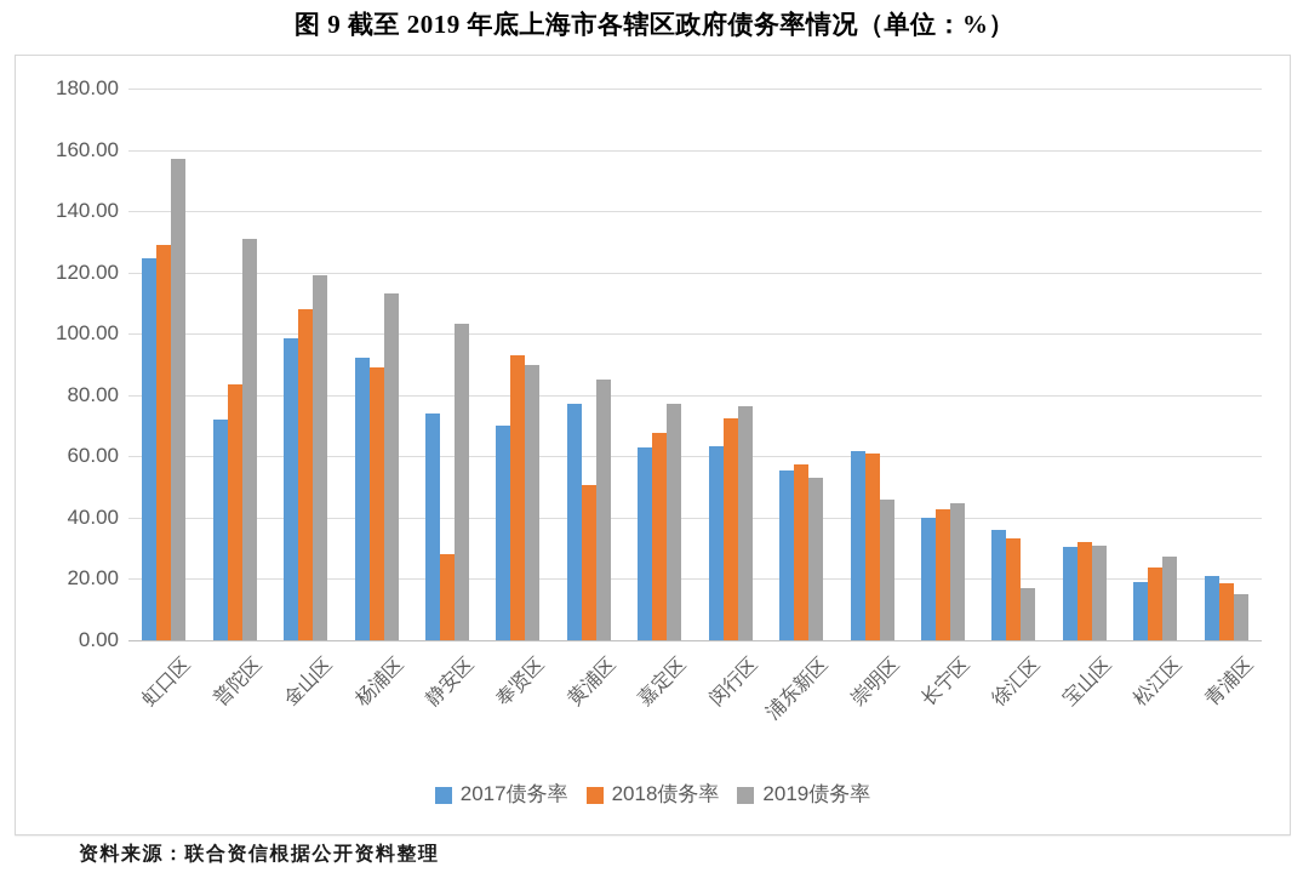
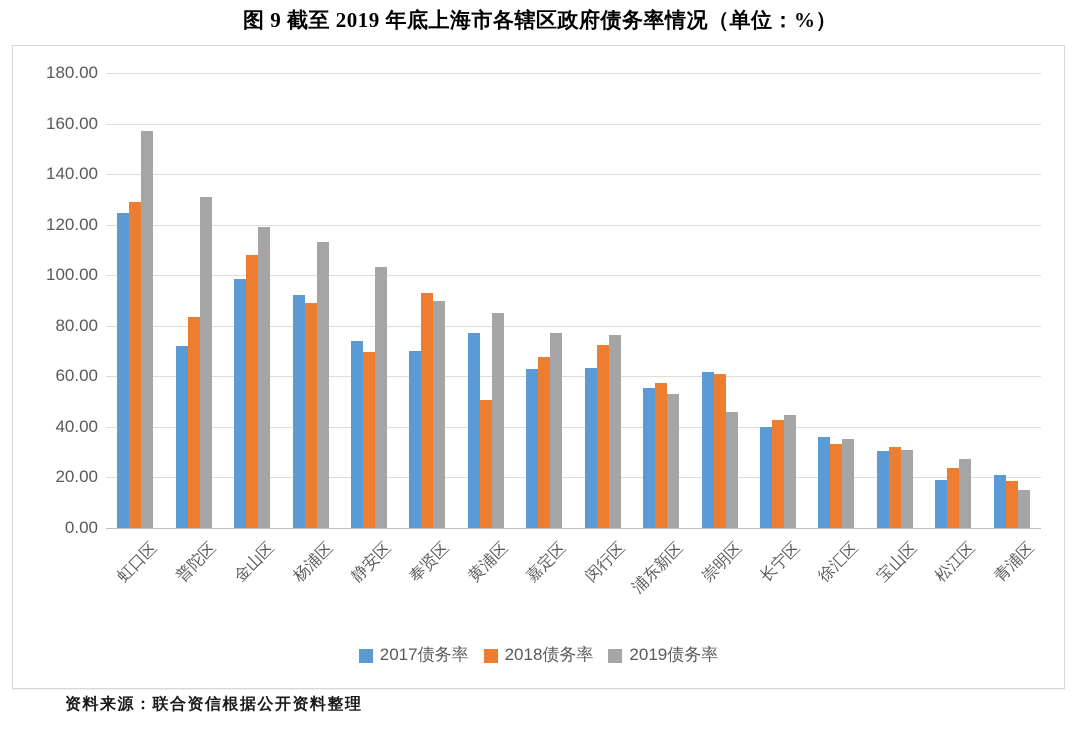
2018债务率/静安区: 28 -> 70
2019债务率/徐汇区: 17 -> 35
